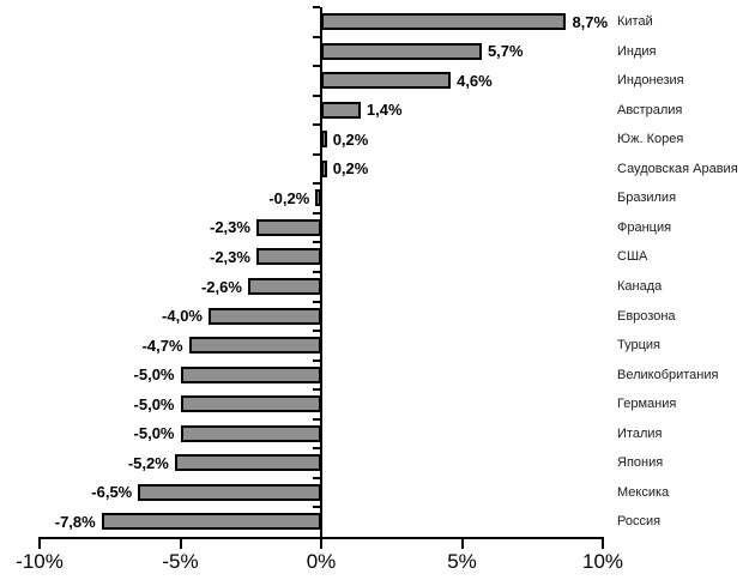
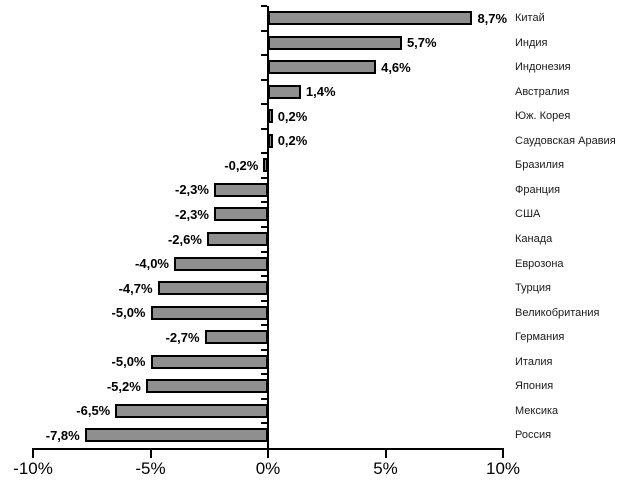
Германия: -5,0% -> -2,7%
